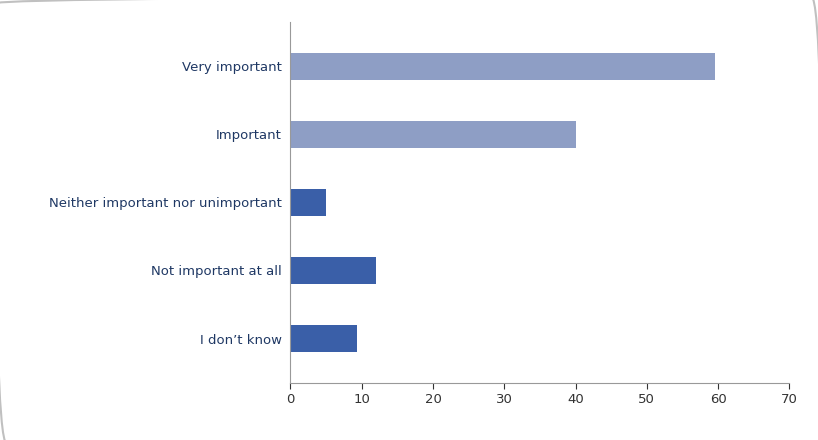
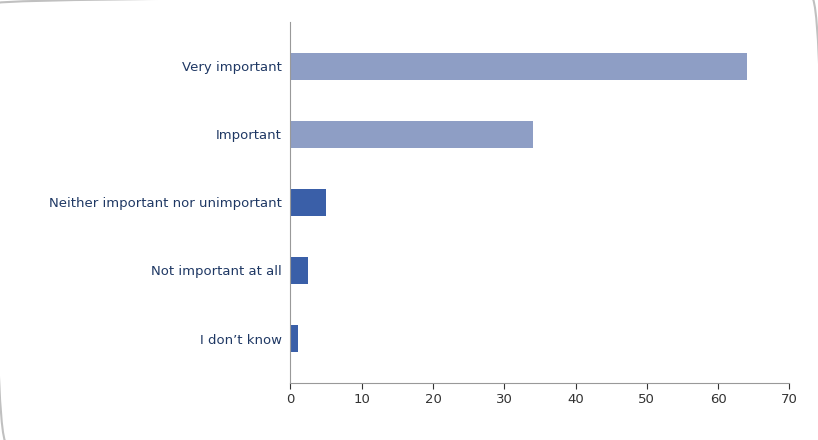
Very important: 59.6 -> 64.0
Important: 40.0 -> 34.0
Not important at all: 12.0 -> 2.5
I don’t know: 9.4 -> 1.0
